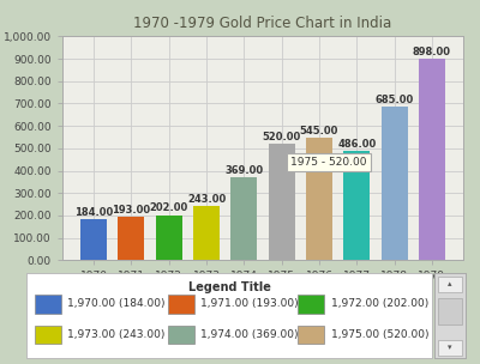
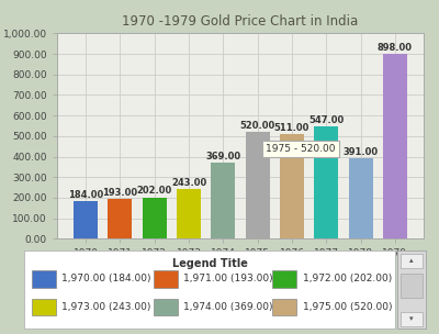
1976: 545.00 -> 511.00
1977: 486.00 -> 547.00
1978: 685.00 -> 391.00
